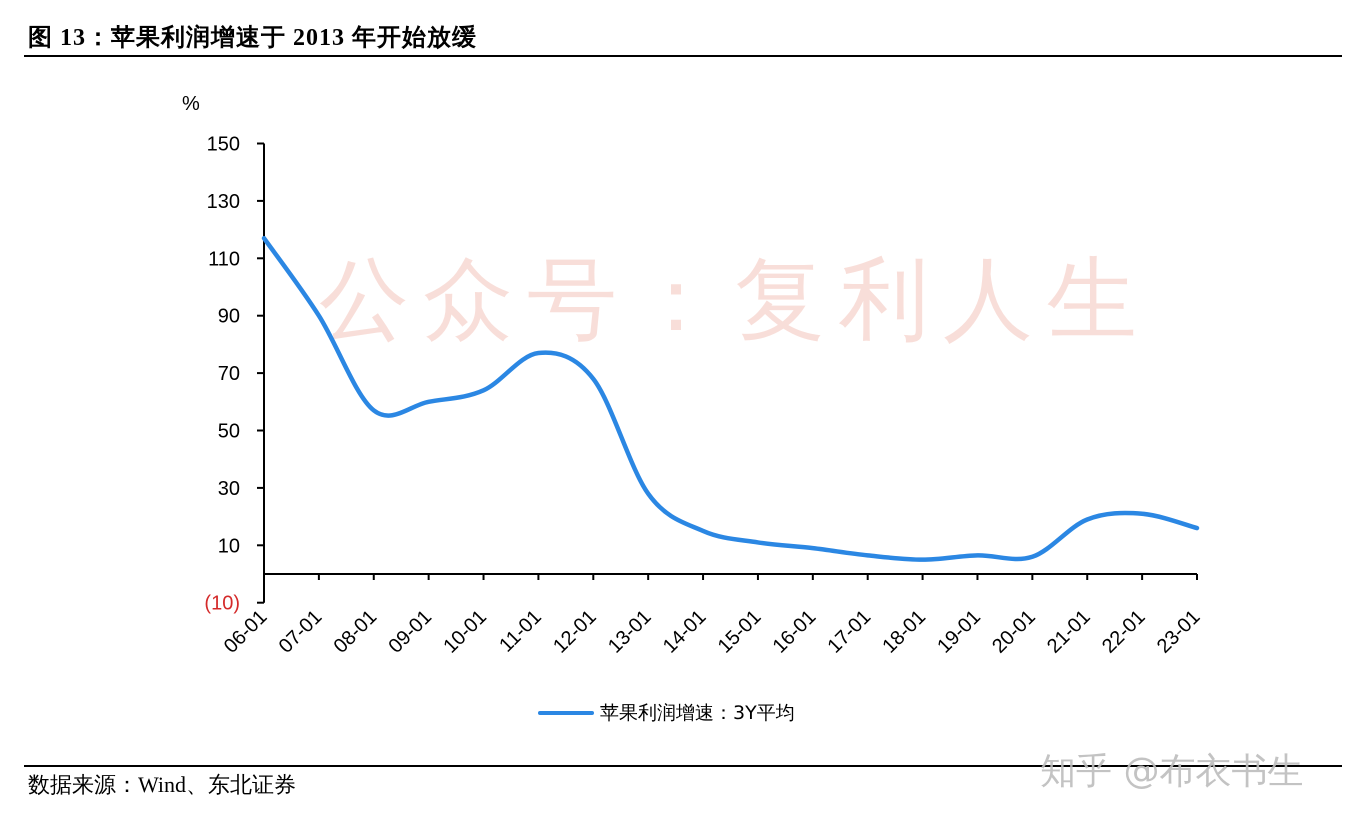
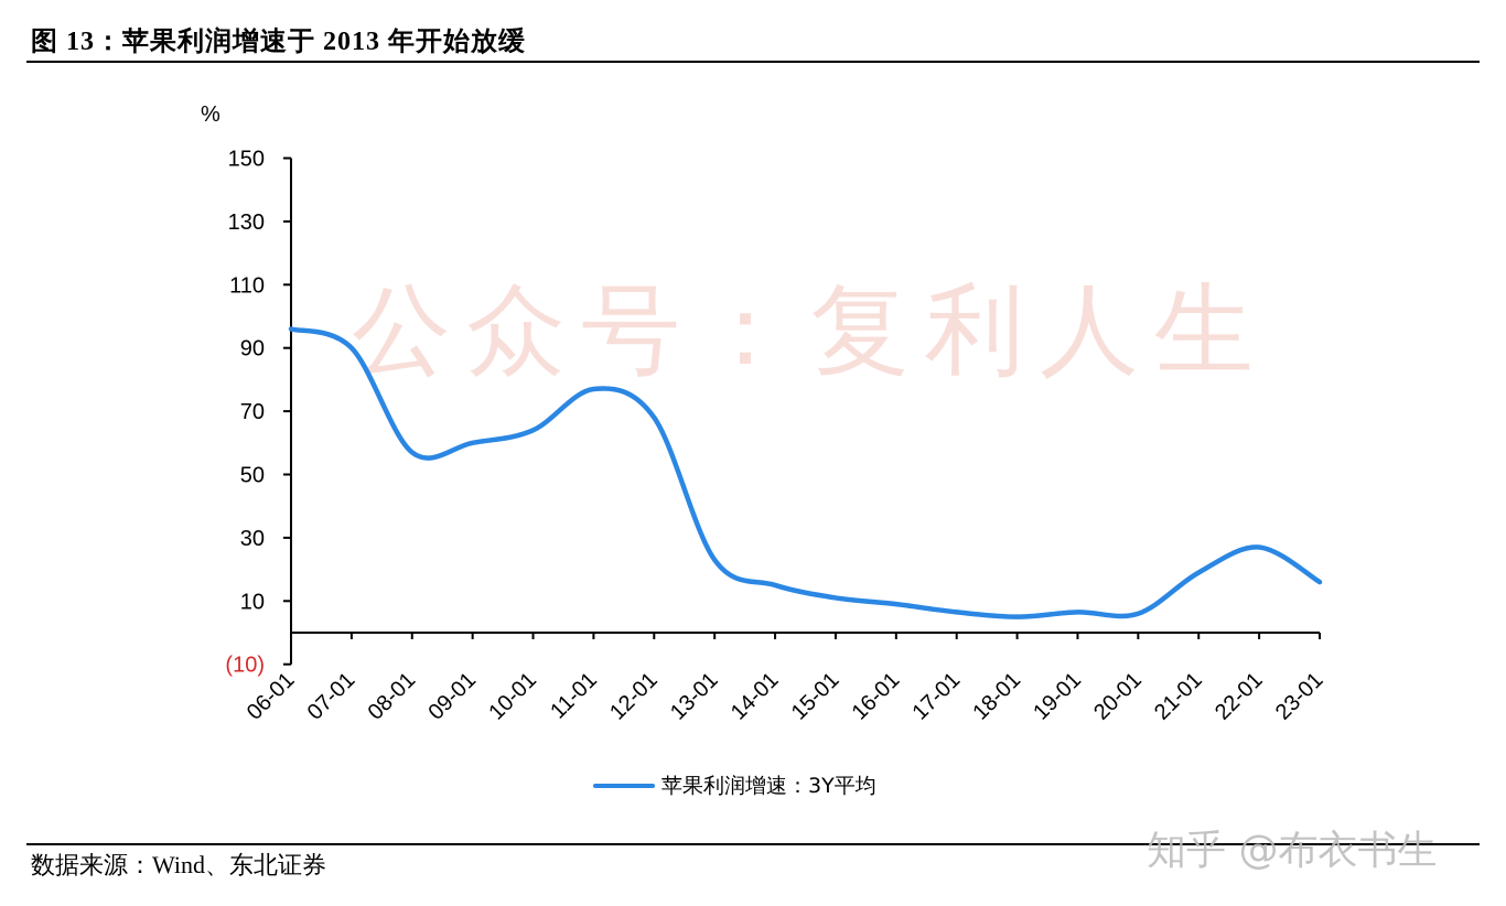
06-01: 117 -> 96
13-01: 28 -> 23
22-01: 21 -> 27
